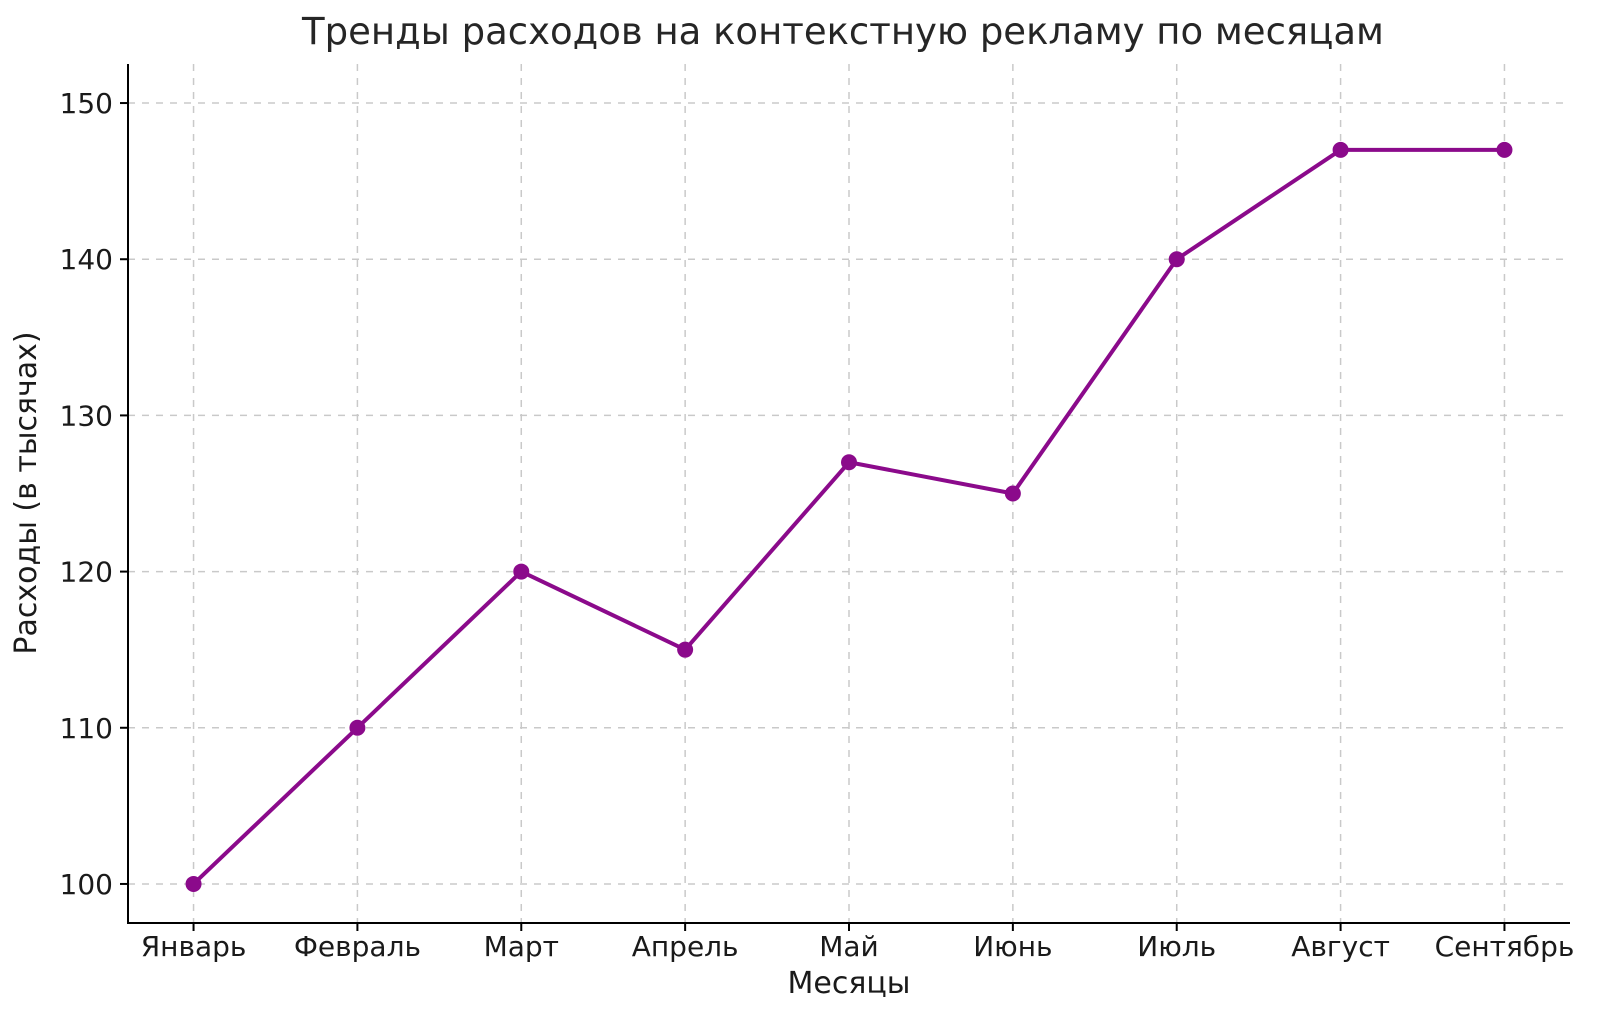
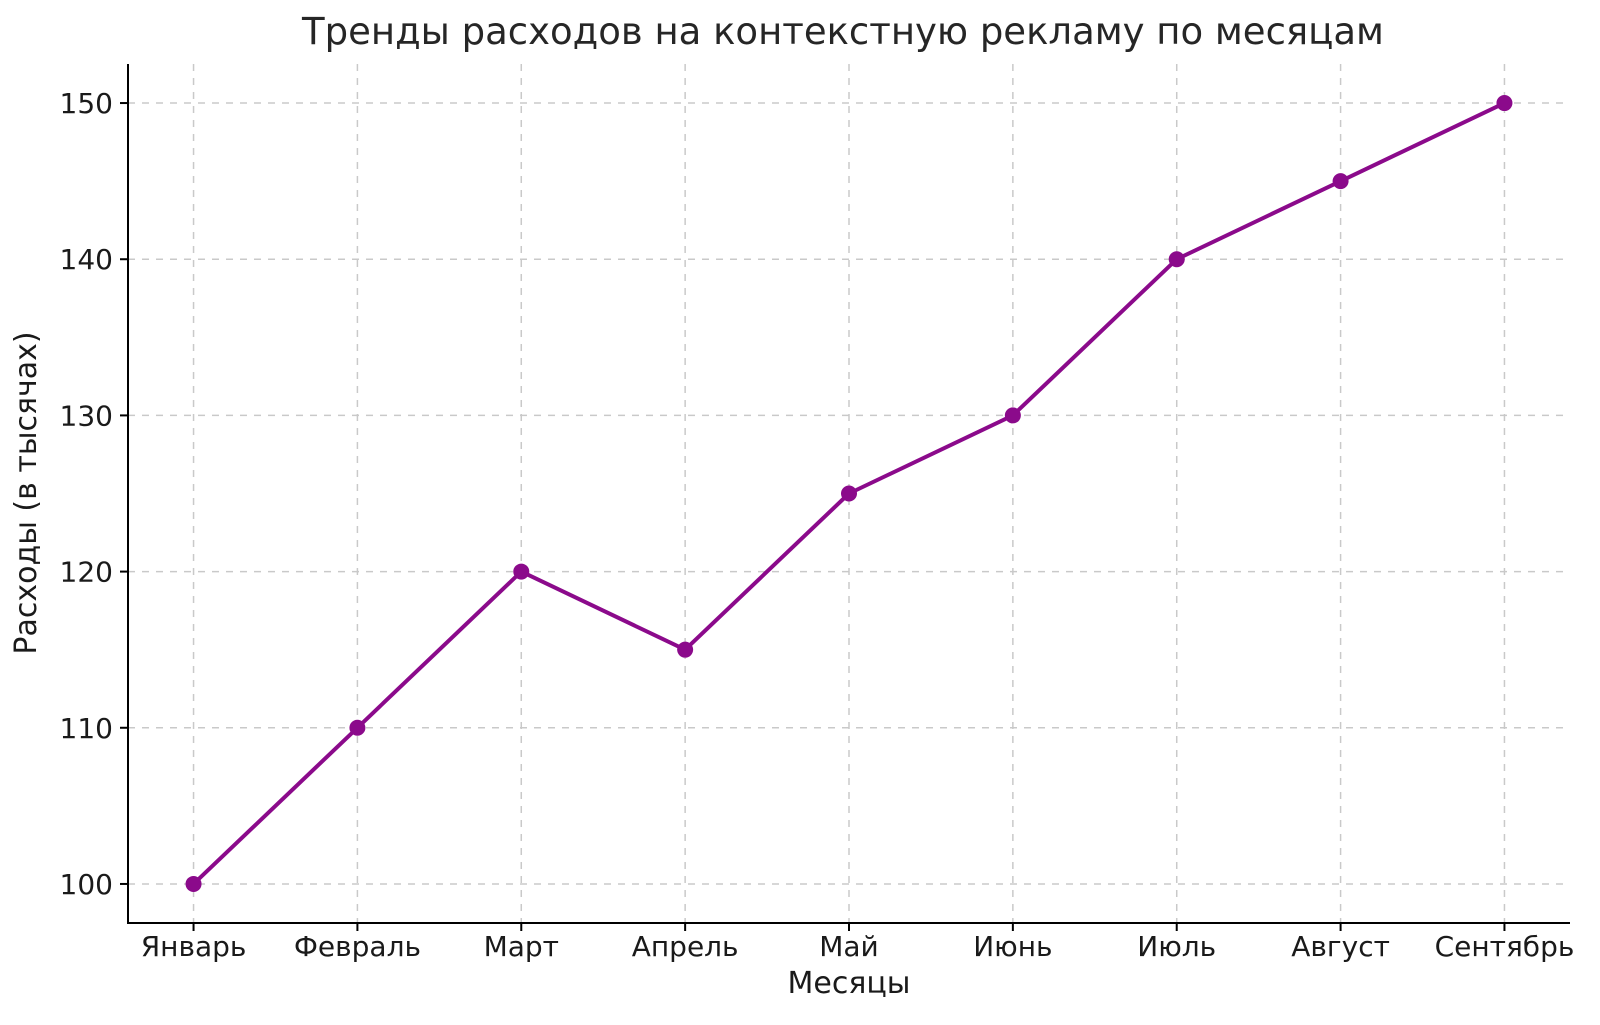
Май: 127 -> 125
Июнь: 125 -> 130
Август: 147 -> 145
Сентябрь: 147 -> 150
